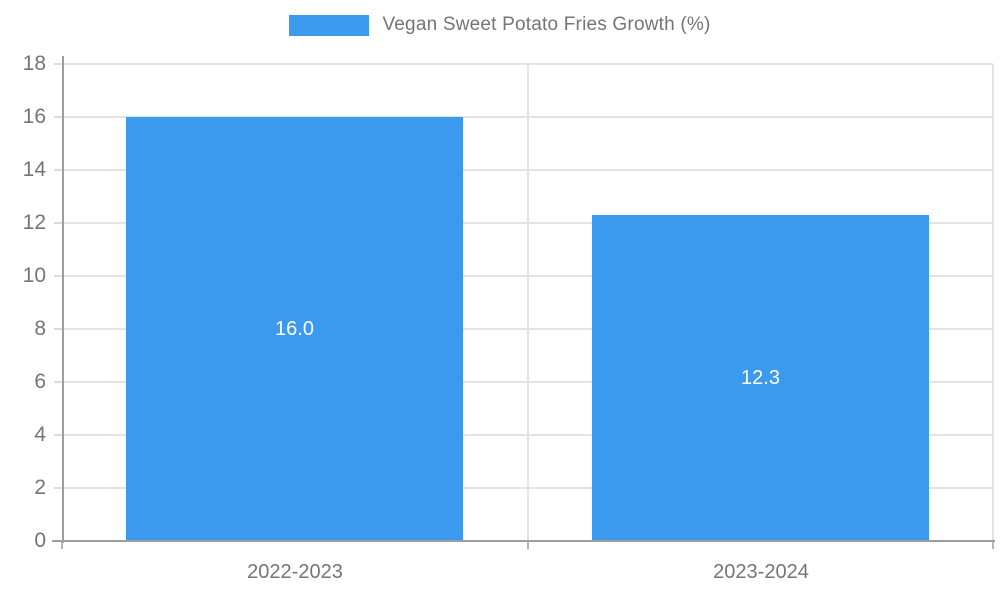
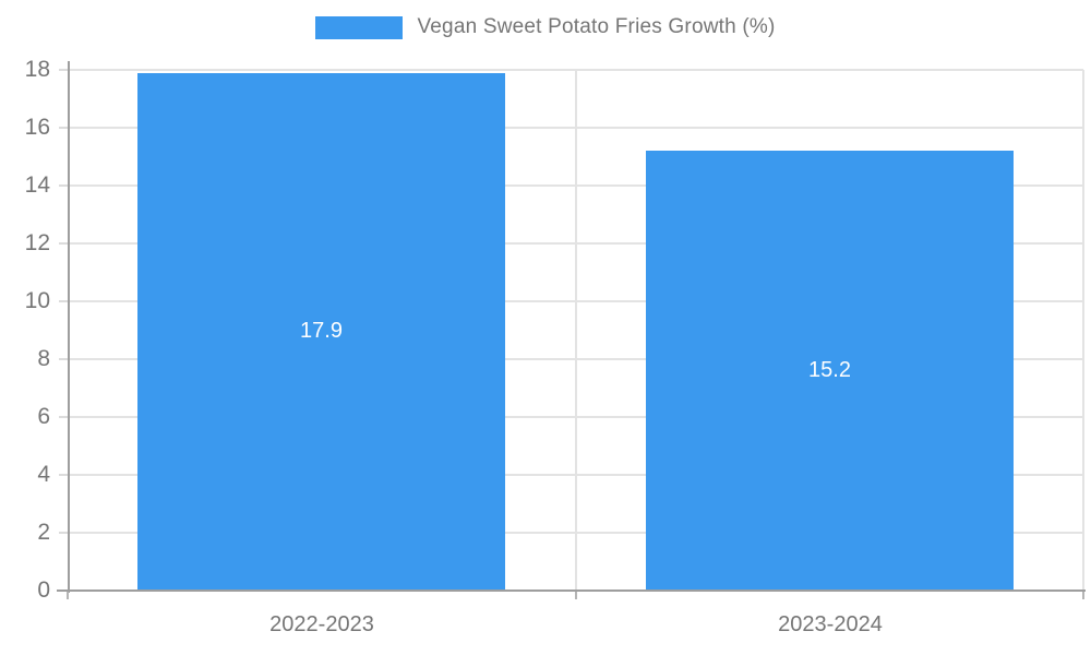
2022-2023: 16.0 -> 17.9
2023-2024: 12.3 -> 15.2
